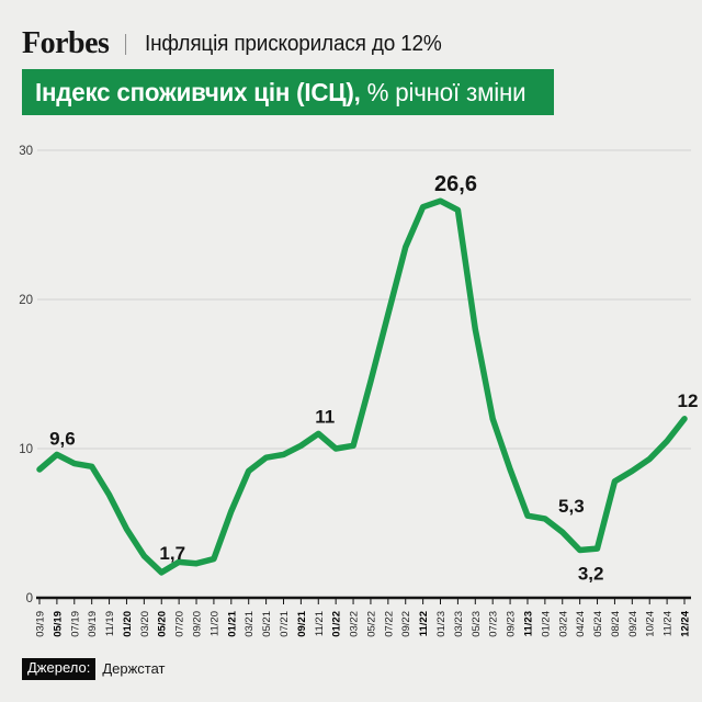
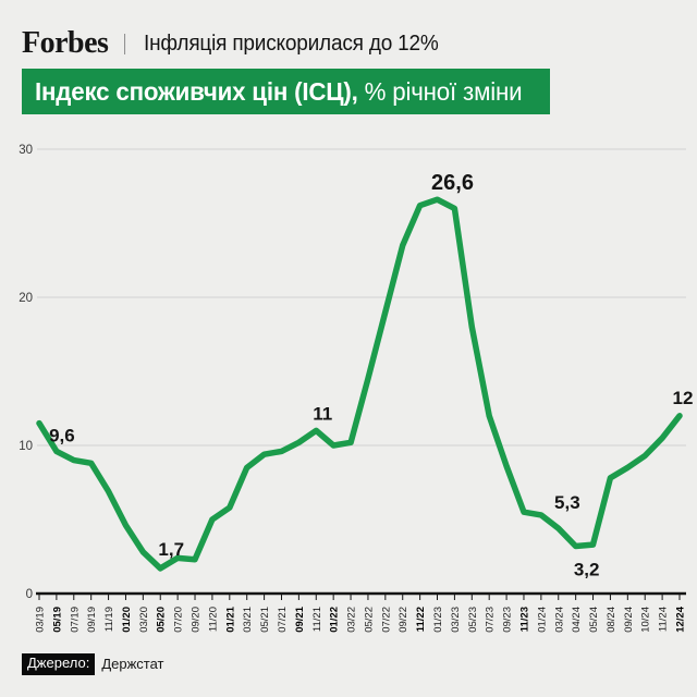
03/19: 8.6 -> 11.5
11/20: 2.6 -> 5.0
